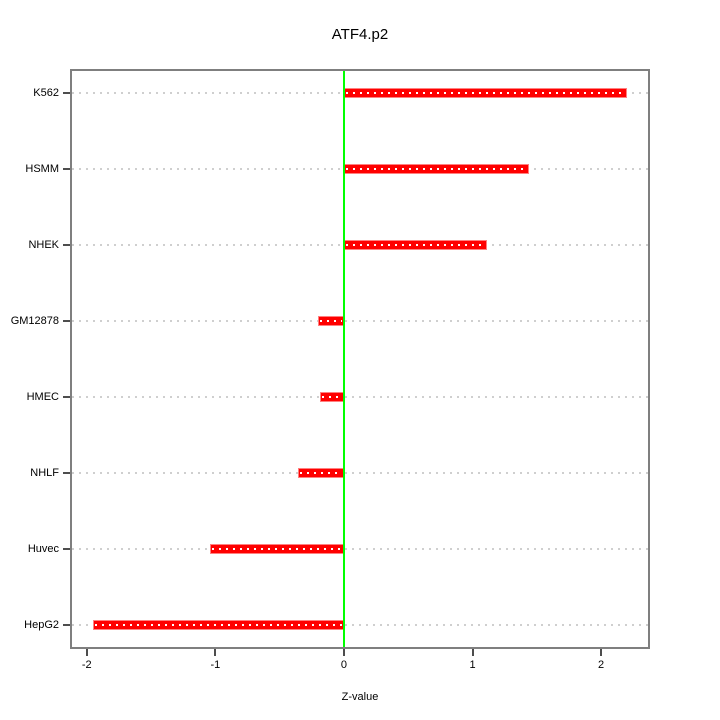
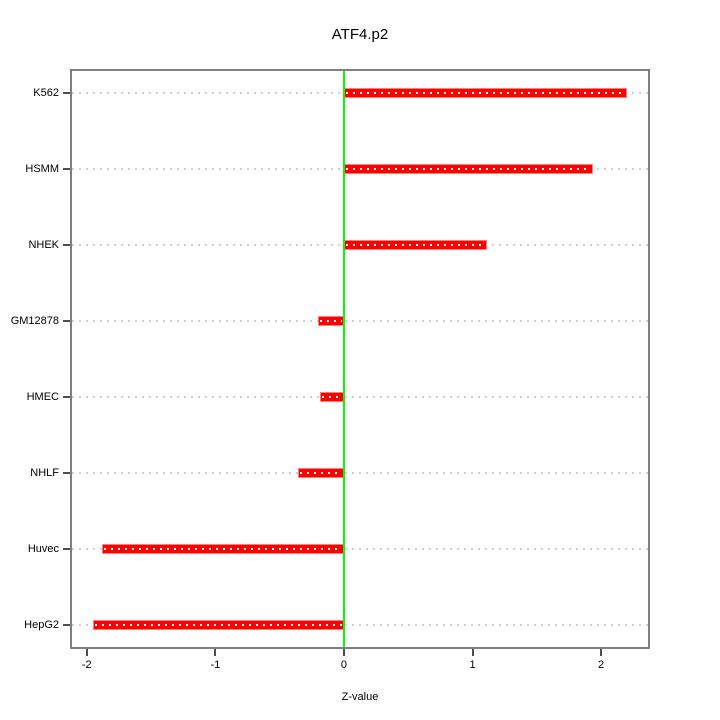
HSMM: 1.44 -> 1.94
Huvec: -1.04 -> -1.88
